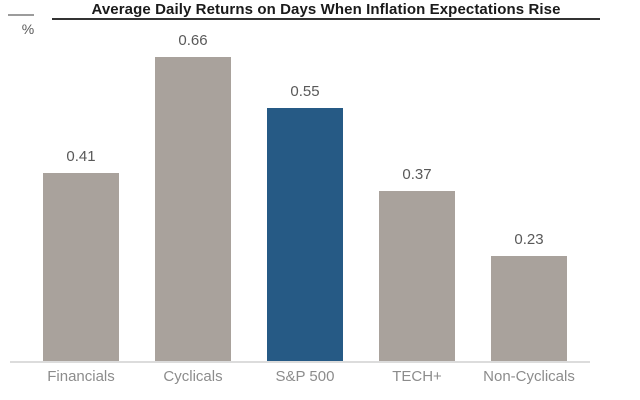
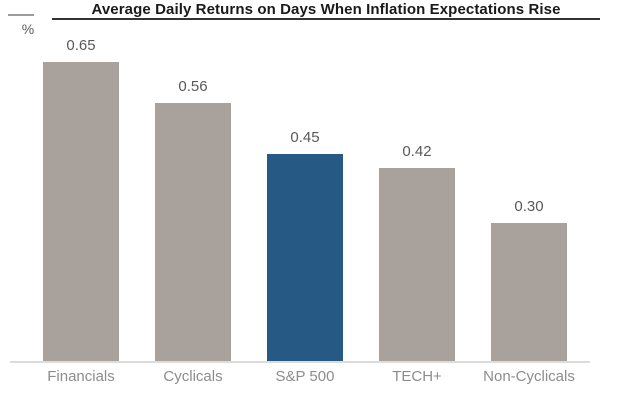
Financials: 0.41 -> 0.65
Cyclicals: 0.66 -> 0.56
S&P 500: 0.55 -> 0.45
TECH+: 0.37 -> 0.42
Non-Cyclicals: 0.23 -> 0.30
